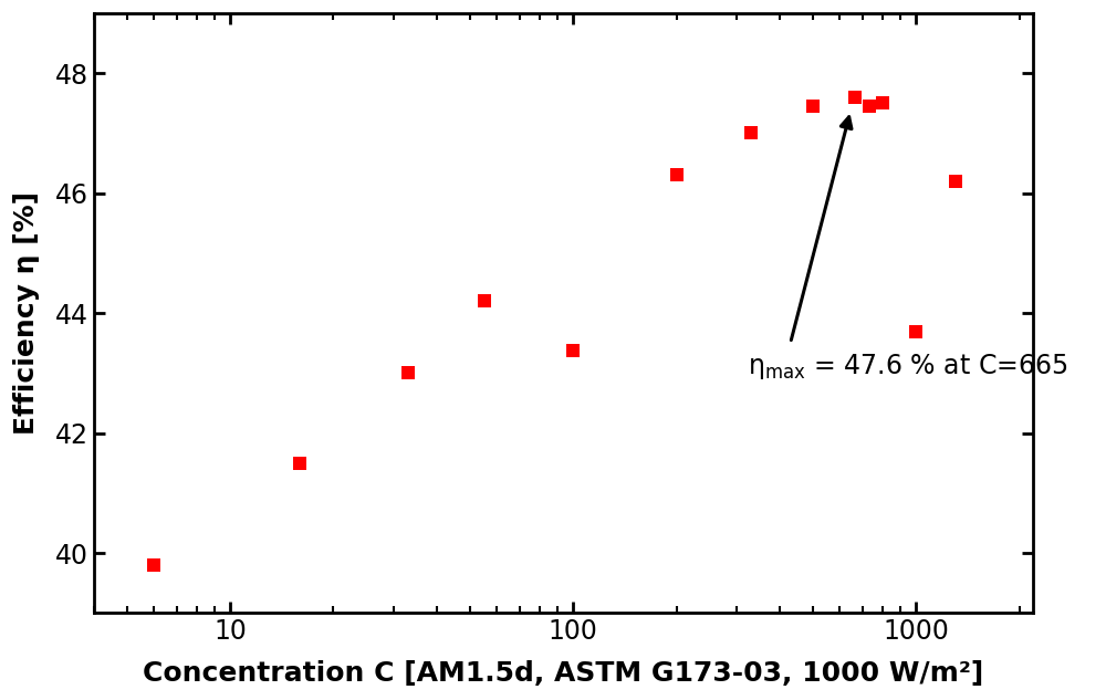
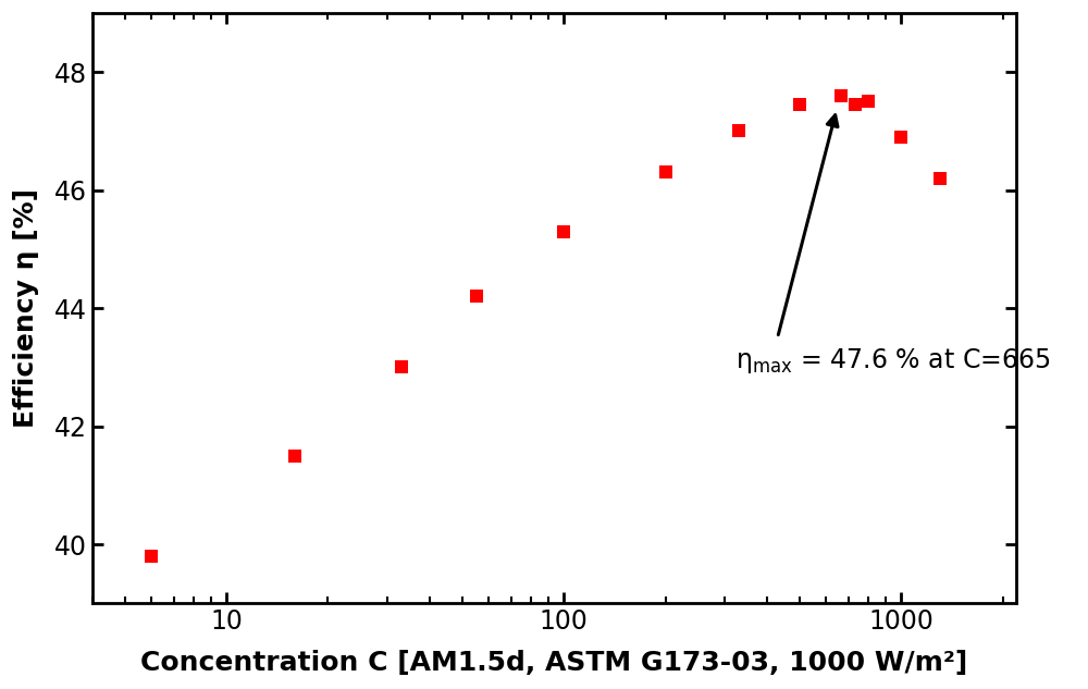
100: 43.38 -> 45.30
1000: 43.68 -> 46.90
